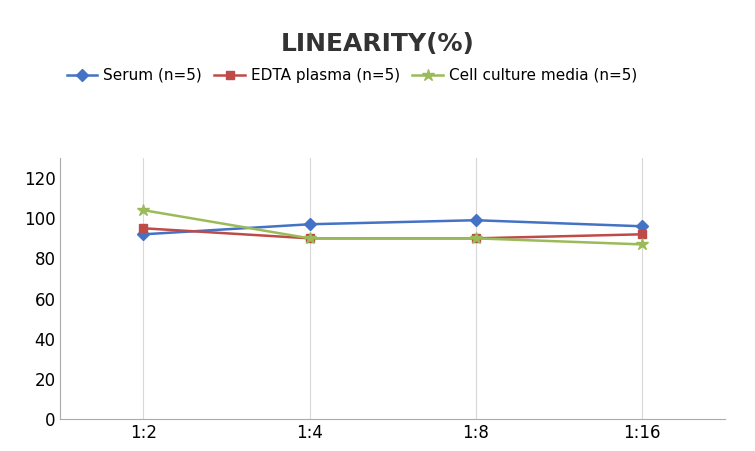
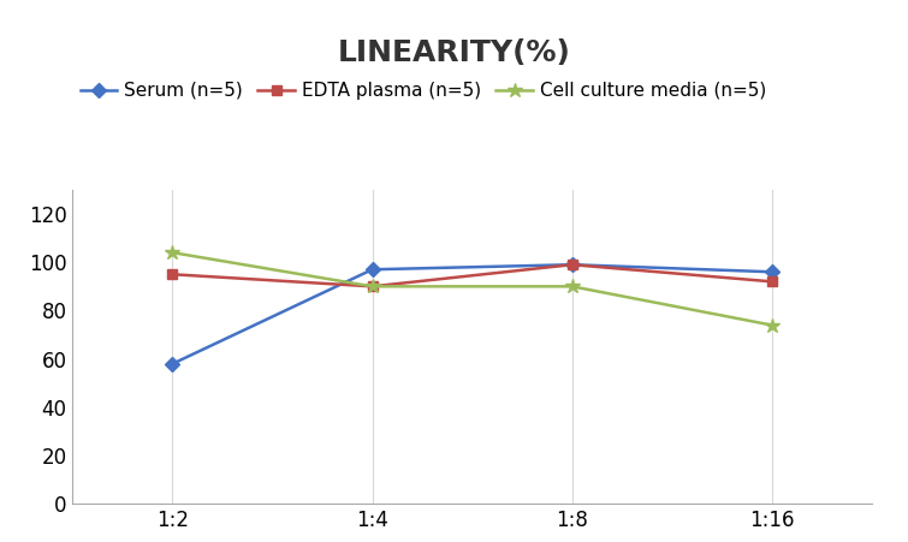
Serum (n=5)/1:2: 92 -> 58
EDTA plasma (n=5)/1:8: 90 -> 99
Cell culture media (n=5)/1:16: 87 -> 74
